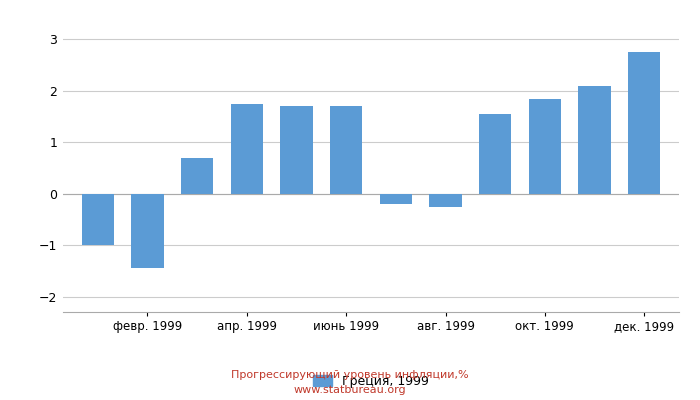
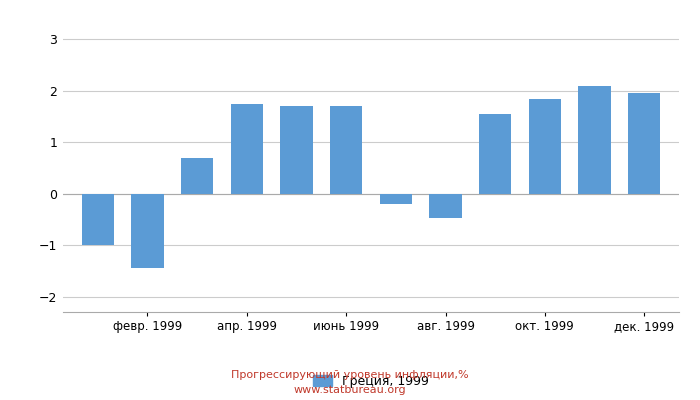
авг. 1999: -0.25 -> -0.48
дек. 1999: 2.75 -> 1.96
